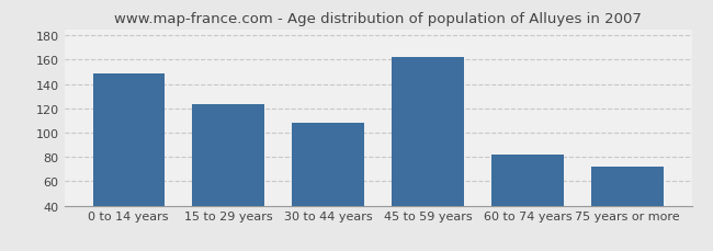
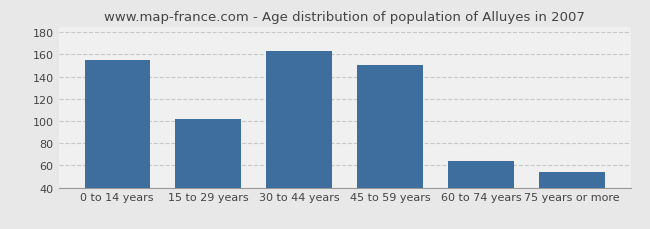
0 to 14 years: 149 -> 155
15 to 29 years: 123 -> 102
30 to 44 years: 108 -> 163
45 to 59 years: 162 -> 150
60 to 74 years: 82 -> 64
75 years or more: 72 -> 54
